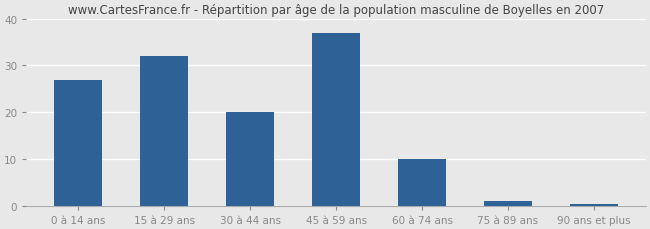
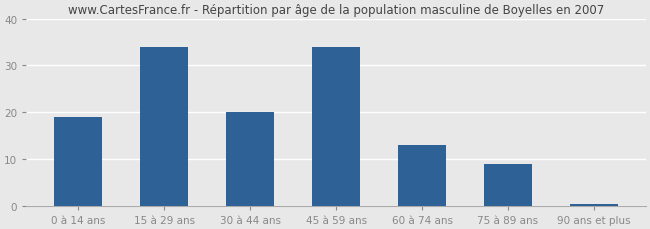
0 à 14 ans: 27.0 -> 19.0
15 à 29 ans: 32.0 -> 34.0
45 à 59 ans: 37.0 -> 34.0
60 à 74 ans: 10.0 -> 13.0
75 à 89 ans: 1.0 -> 9.0
